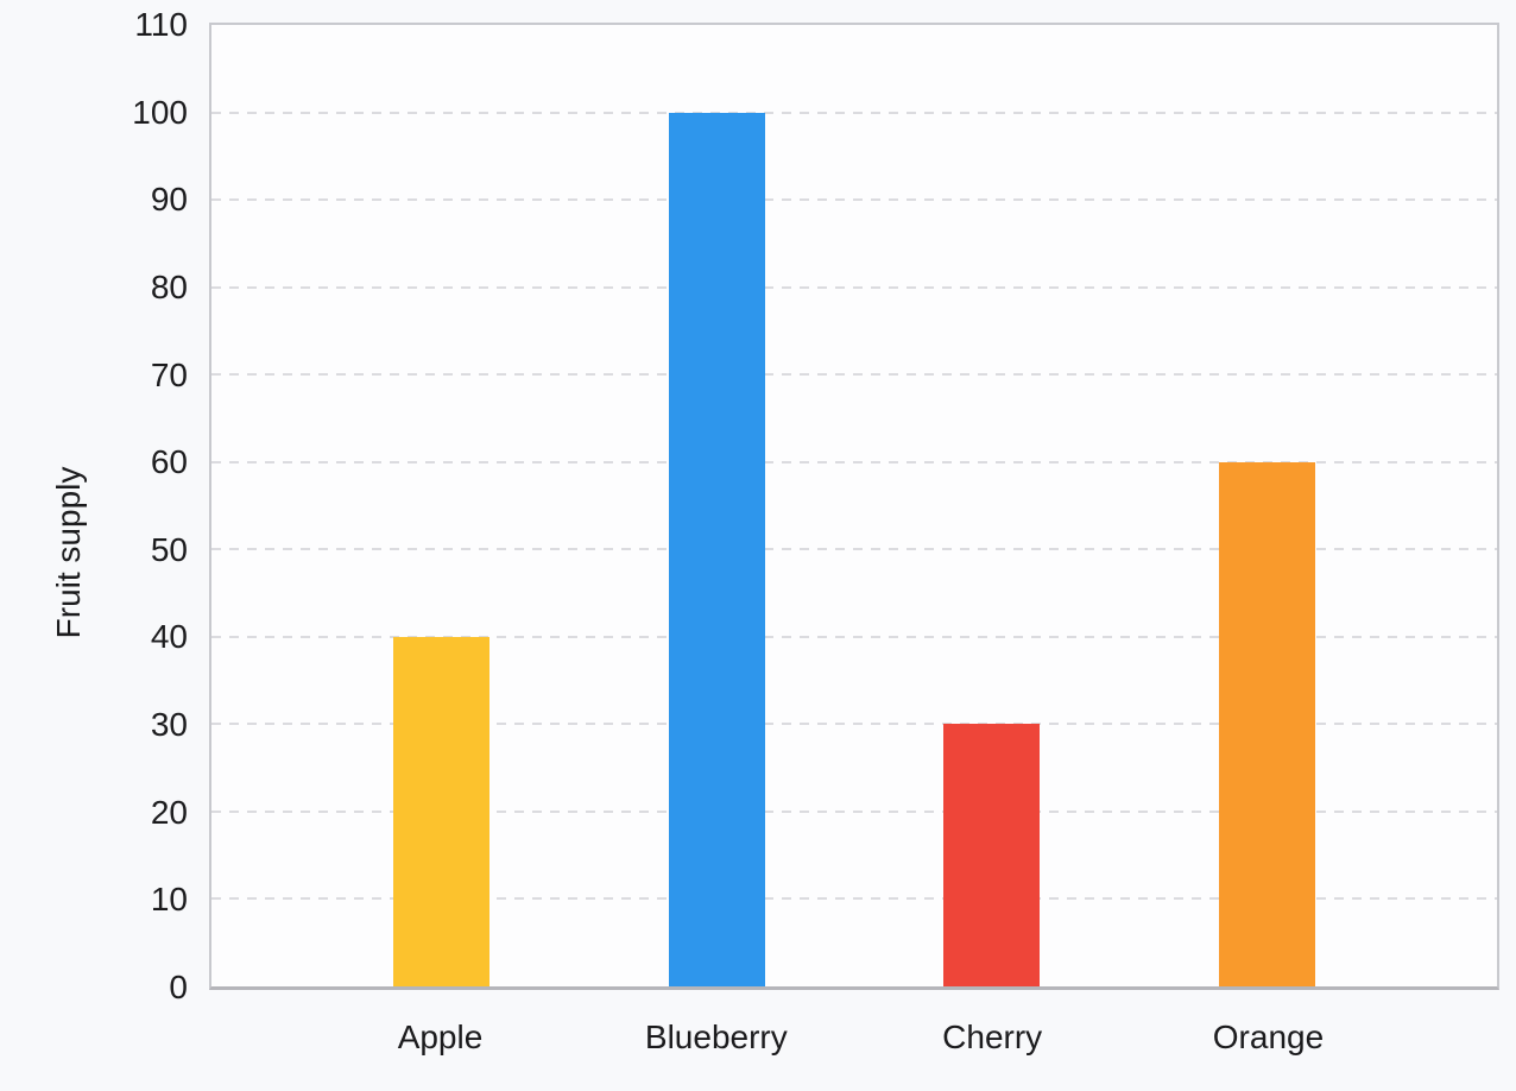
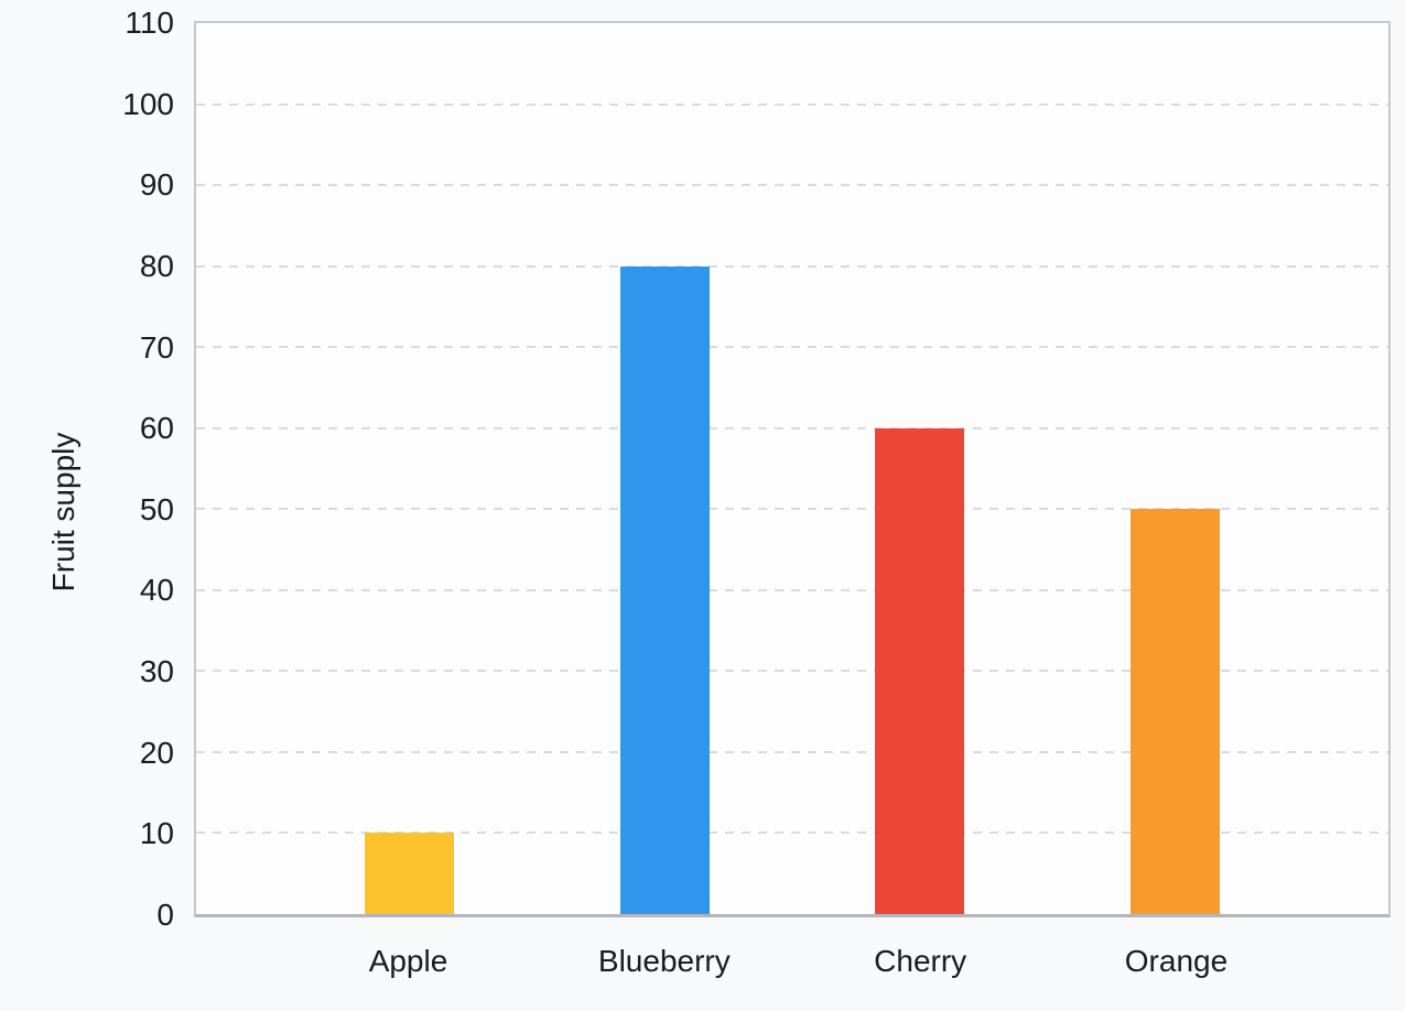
Apple: 40 -> 10
Blueberry: 100 -> 80
Cherry: 30 -> 60
Orange: 60 -> 50
